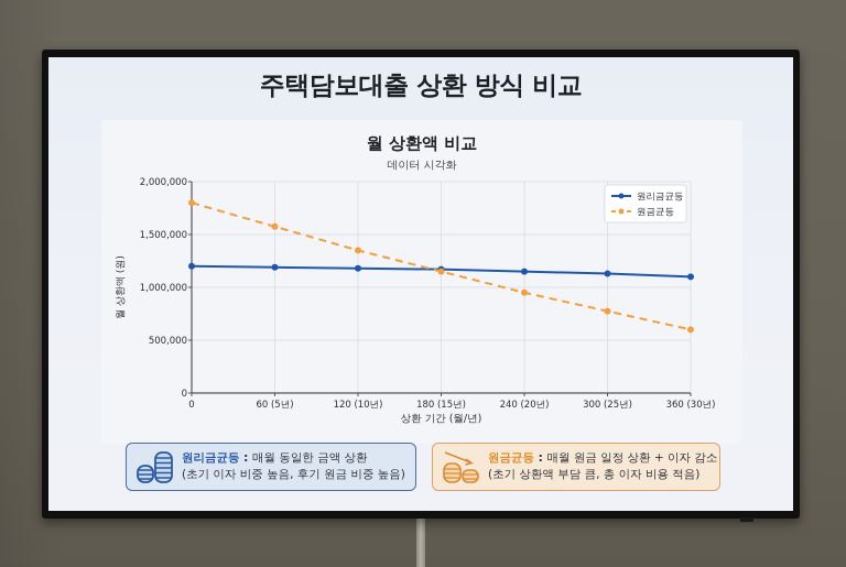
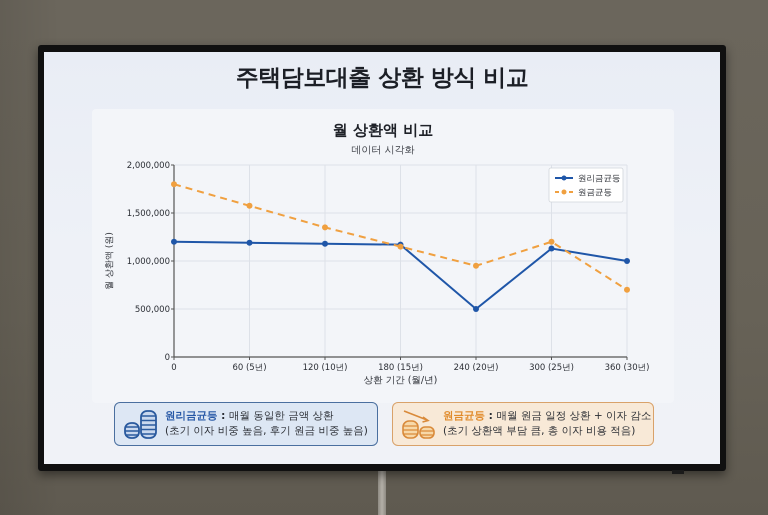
원리금균등/240 (20년): 1200000 -> 500000
원금균등/300 (25년): 800000 -> 1200000
원리금균등/360 (30년): 1100000 -> 1000000
원금균등/360 (30년): 600000 -> 700000
